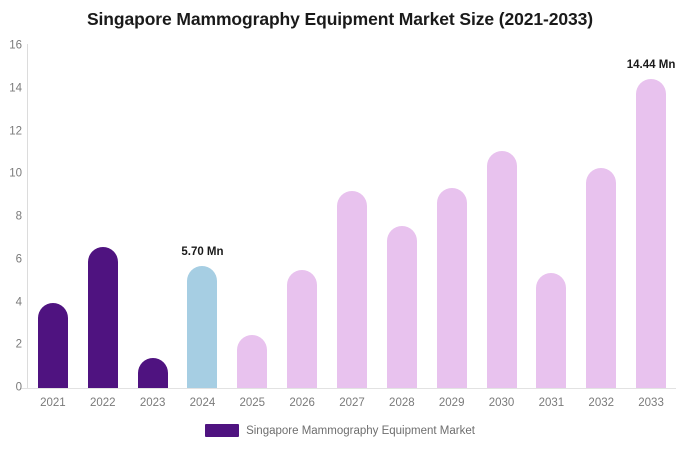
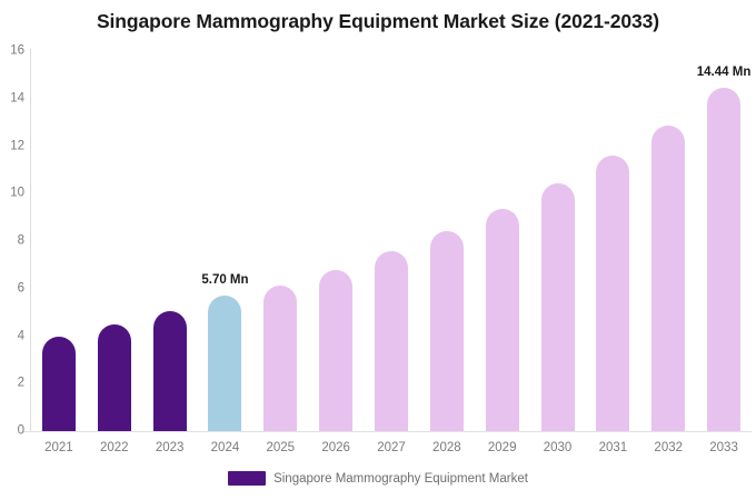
2022: 6.6 -> 4.5
2023: 1.4 -> 5.0
2025: 2.5 -> 6.2
2026: 5.5 -> 6.8
2027: 9.2 -> 7.6
2028: 7.6 -> 8.4
2030: 11.1 -> 10.4
2031: 5.4 -> 11.6
2032: 10.3 -> 12.8
